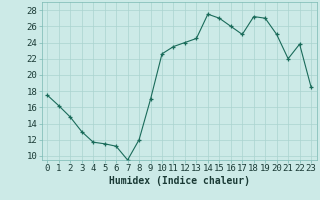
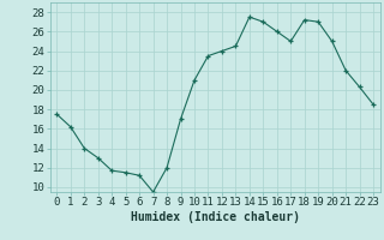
2: 14.8 -> 14.0
10: 22.6 -> 21.0
22: 23.8 -> 20.3
